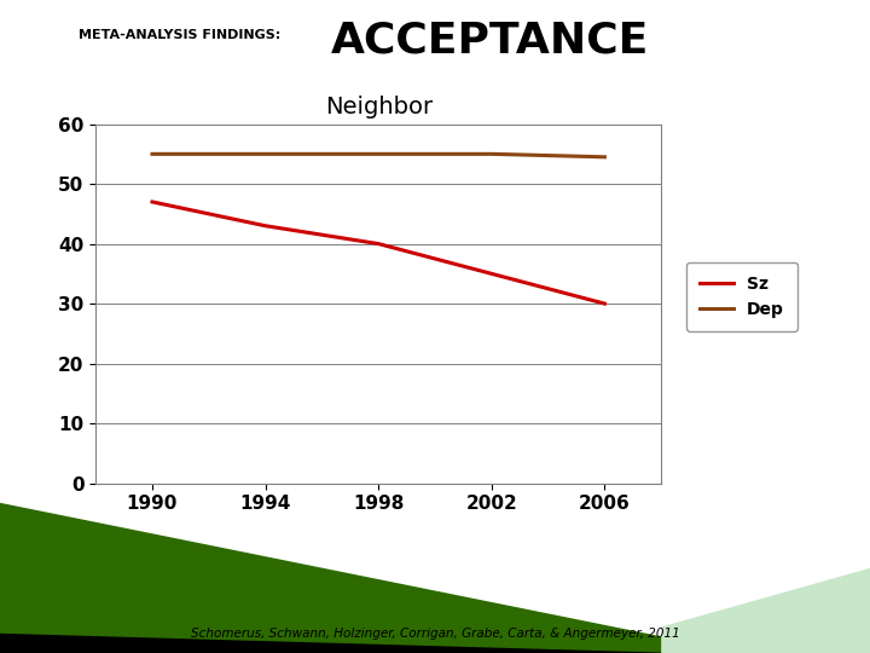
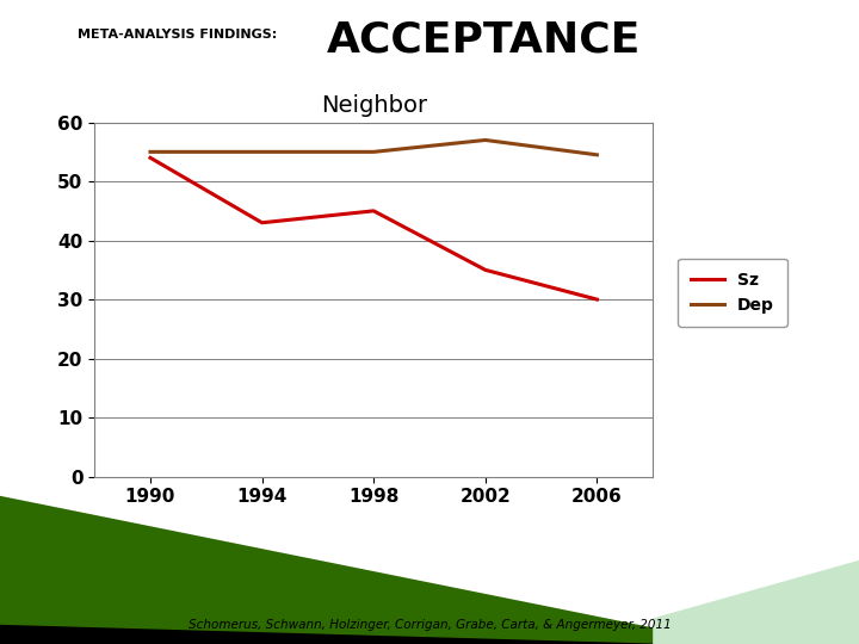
Sz/1990: 47 -> 54
Sz/1998: 40 -> 45
Dep/2002: 55.0 -> 57.0
